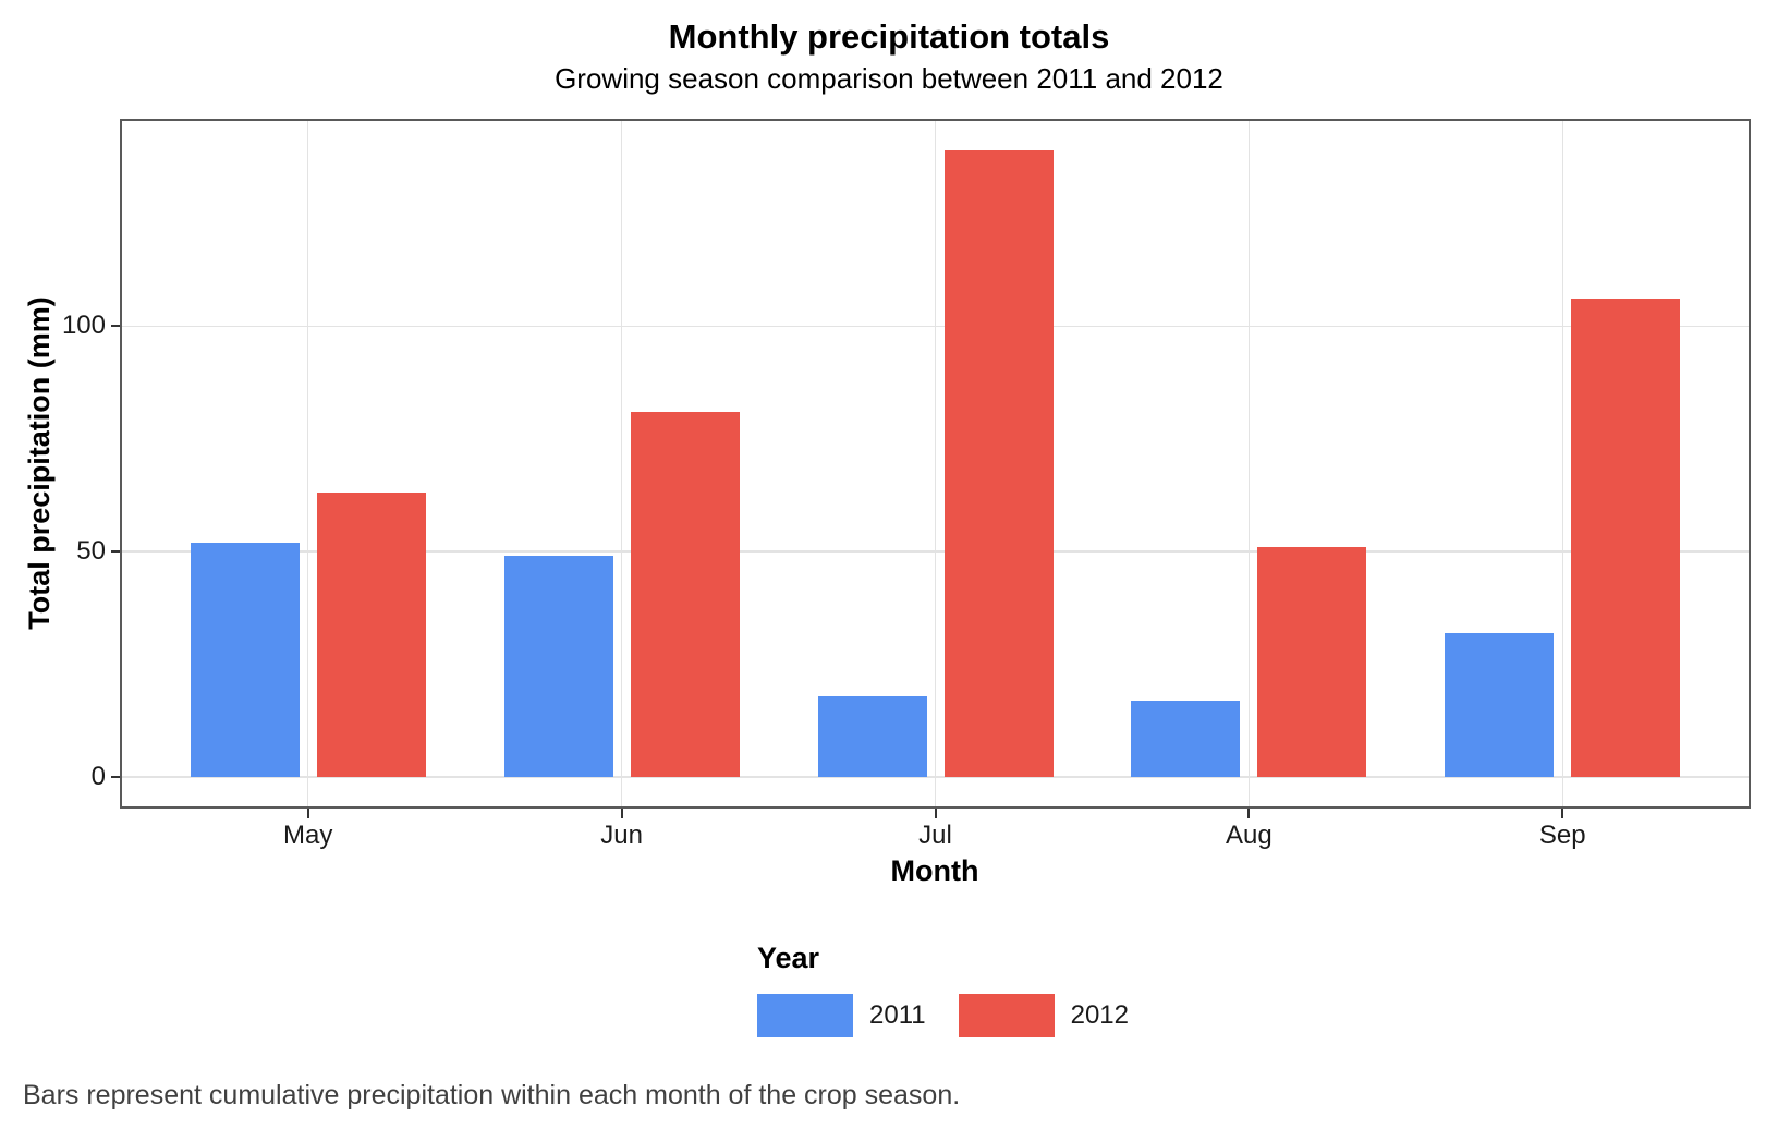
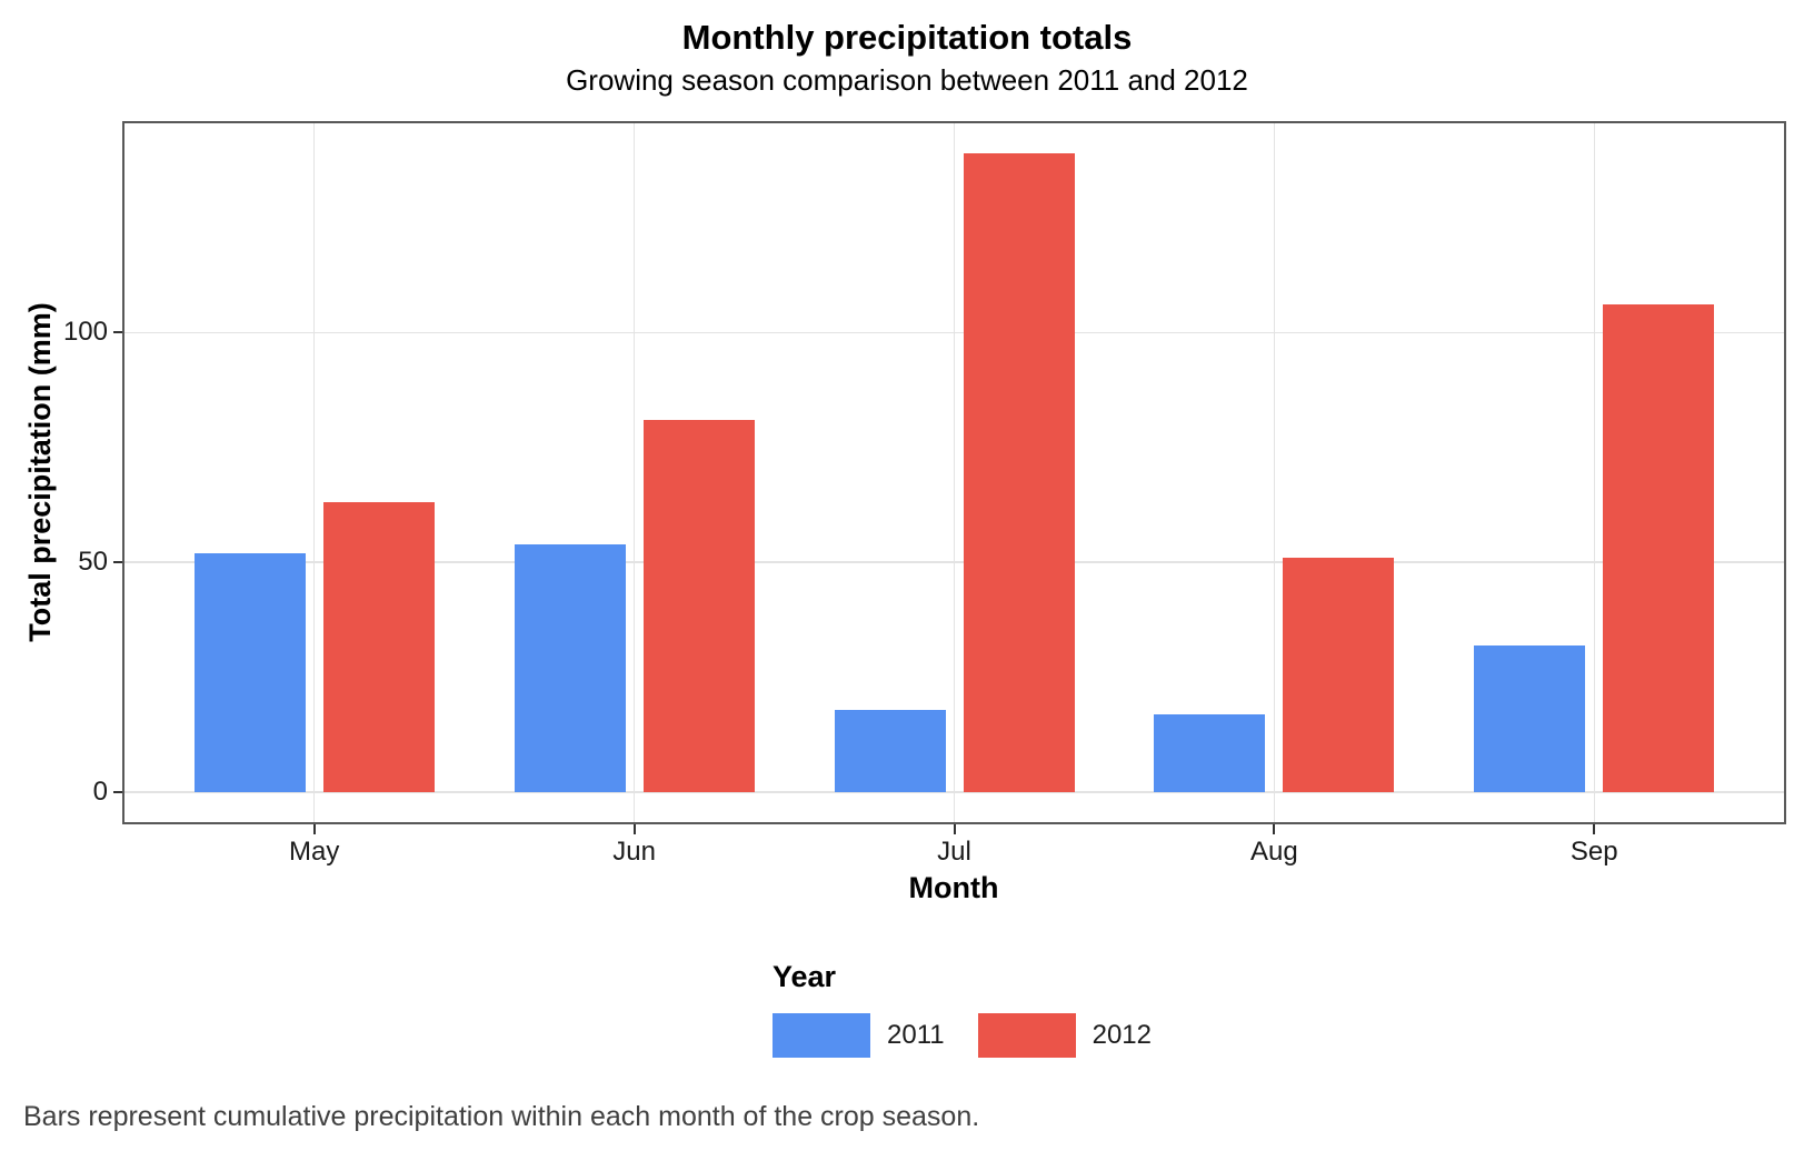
2011/Jun: 49 -> 54
